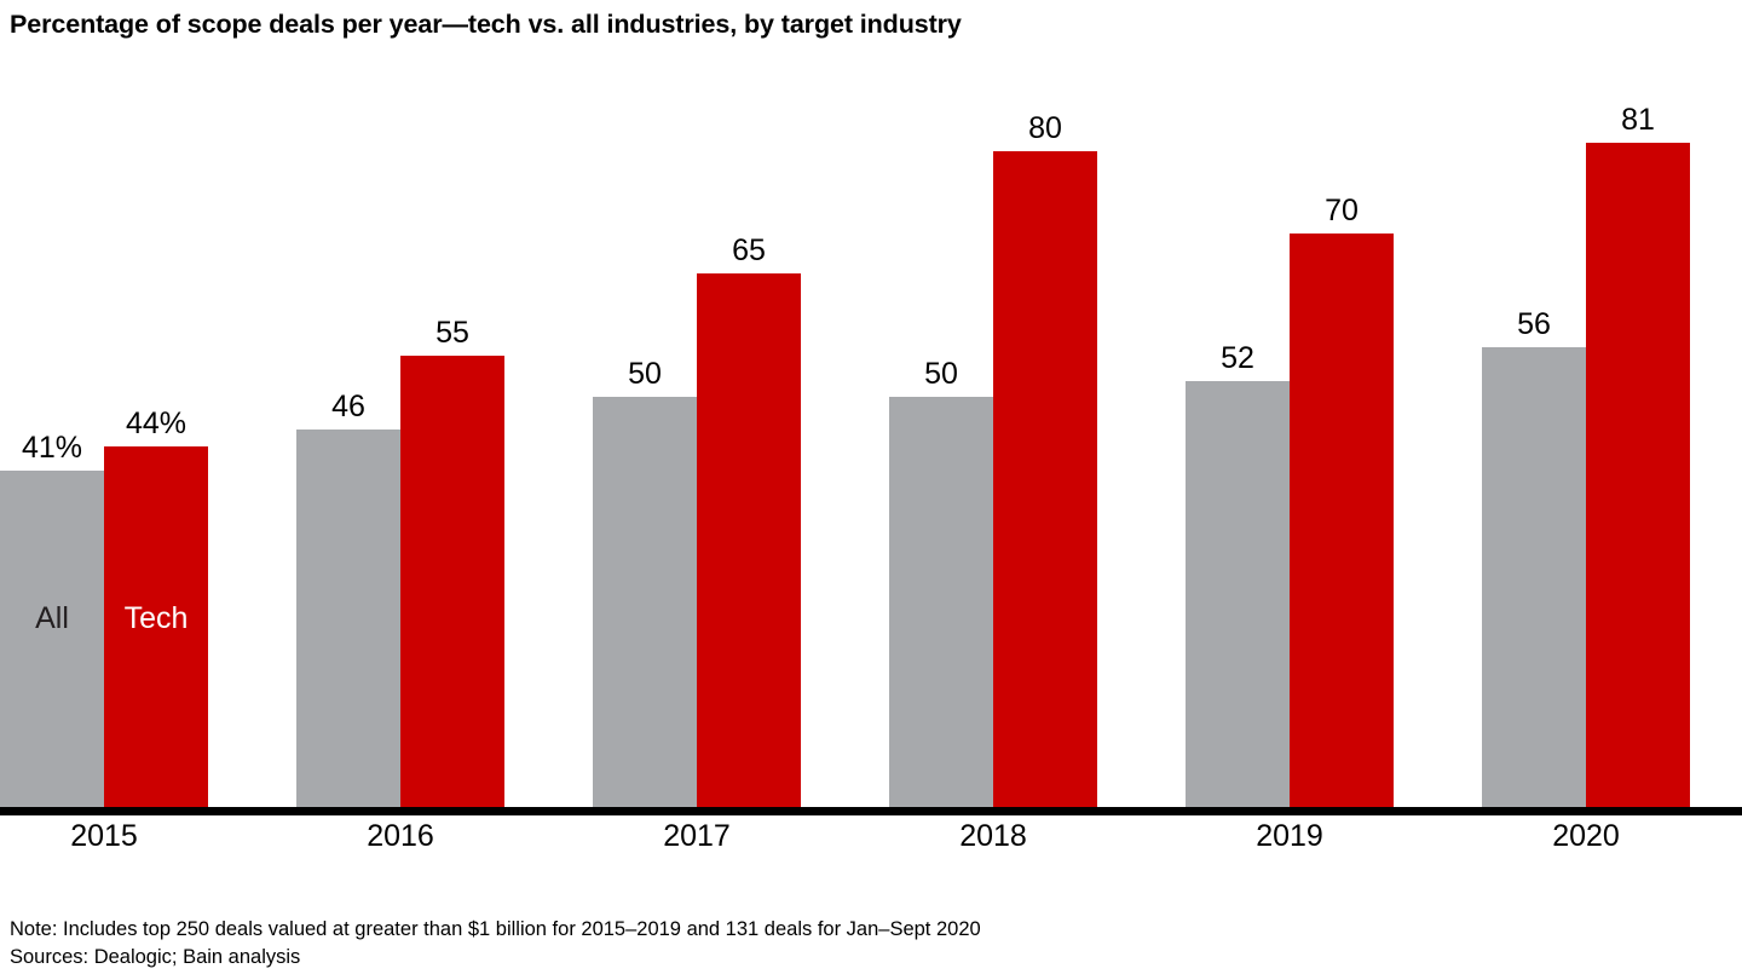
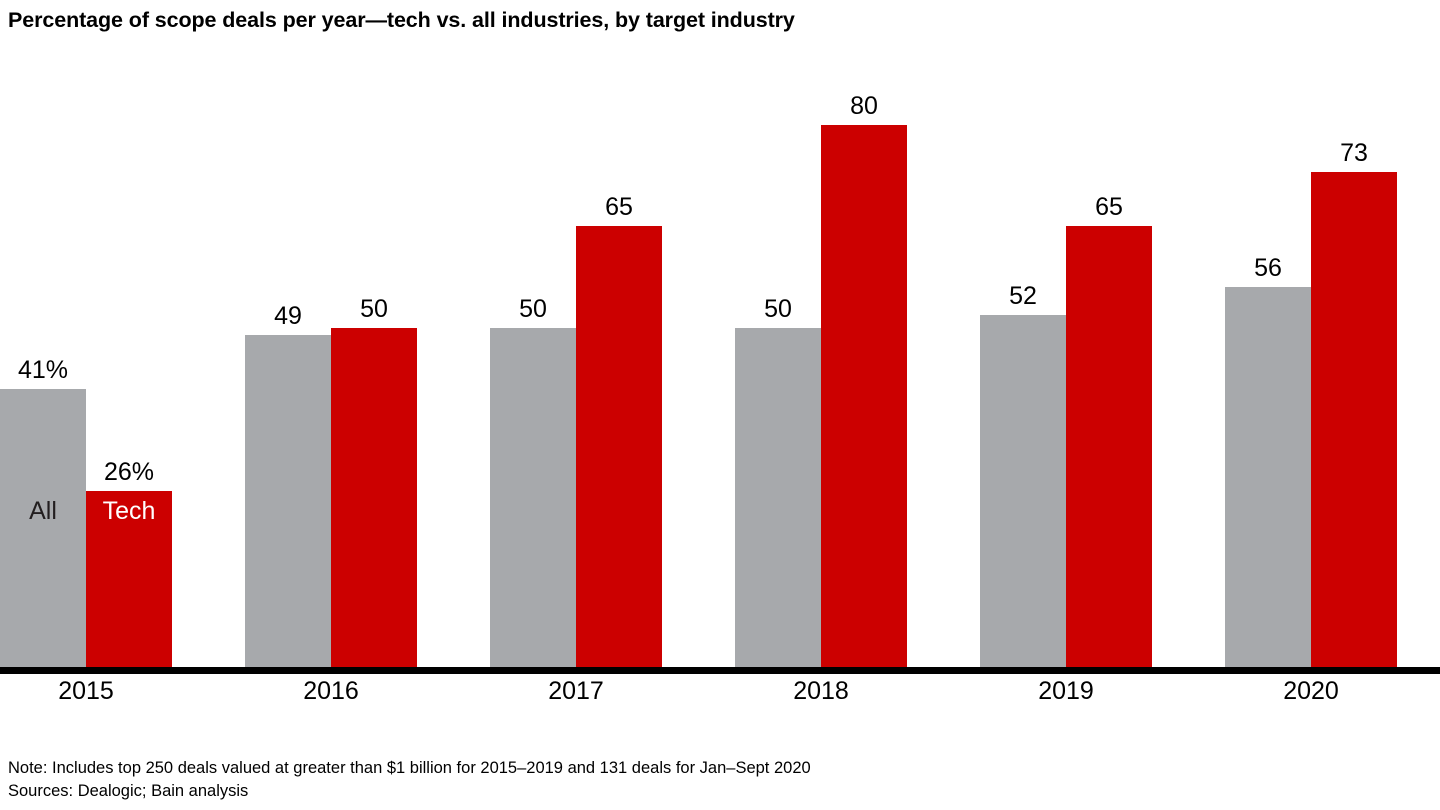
Tech/2015: 44% -> 26%
All/2016: 46 -> 49
Tech/2016: 55 -> 50
Tech/2019: 70 -> 65
Tech/2020: 81 -> 73
